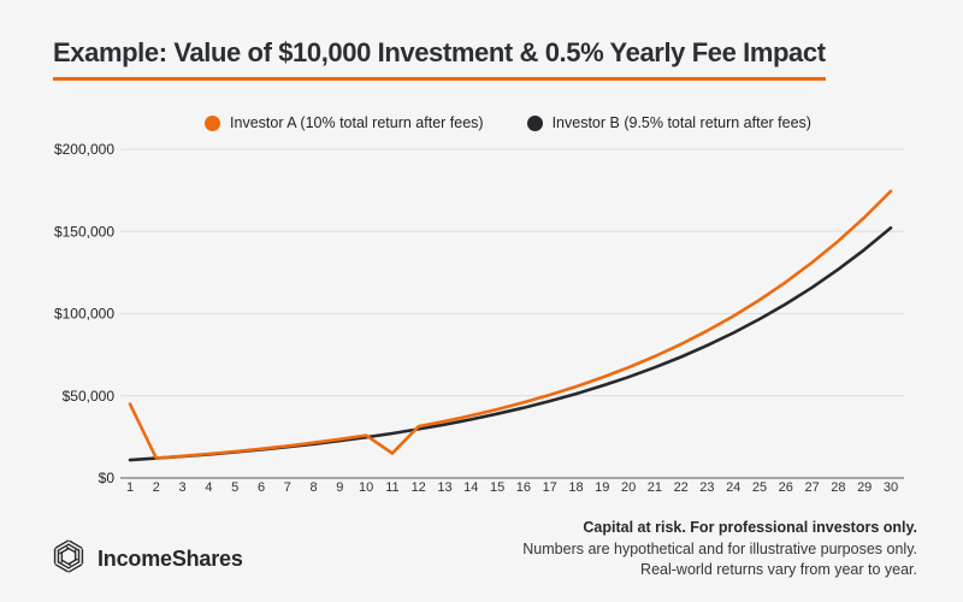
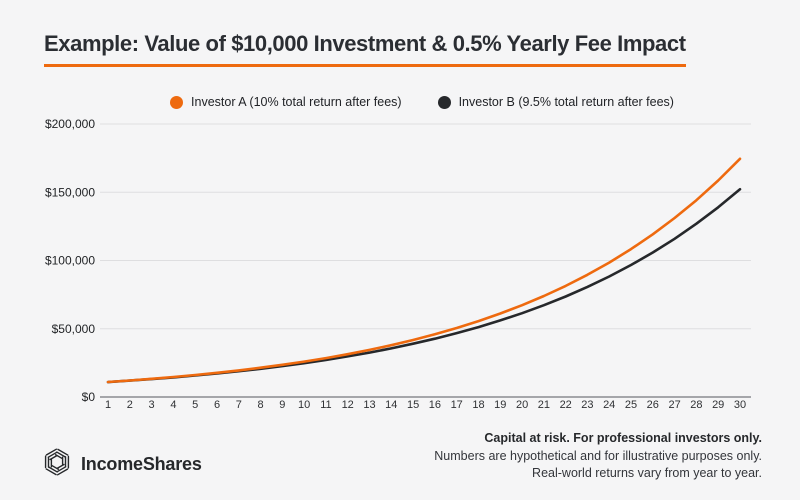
Investor A (10% total return after fees)/1: $45000 -> $11000
Investor A (10% total return after fees)/11: $15000 -> $29000
